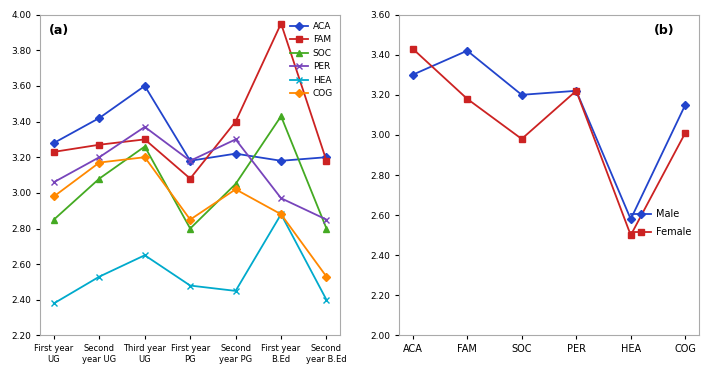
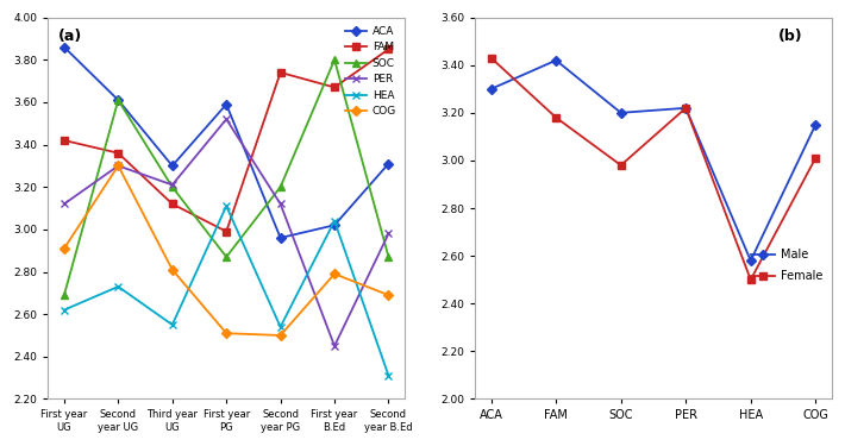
ACA/First year UG: 3.28 -> 3.86
FAM/First year UG: 3.23 -> 3.42
SOC/First year UG: 2.85 -> 2.69
PER/First year UG: 3.06 -> 3.12
HEA/First year UG: 2.38 -> 2.62
COG/First year UG: 2.98 -> 2.91
ACA/Second year UG: 3.42 -> 3.61
FAM/Second year UG: 3.27 -> 3.36
SOC/Second year UG: 3.08 -> 3.61
PER/Second year UG: 3.20 -> 3.30
HEA/Second year UG: 2.53 -> 2.73
COG/Second year UG: 3.17 -> 3.30
ACA/Third year UG: 3.60 -> 3.30
FAM/Third year UG: 3.30 -> 3.12
SOC/Third year UG: 3.26 -> 3.20
PER/Third year UG: 3.37 -> 3.21
HEA/Third year UG: 2.65 -> 2.55
COG/Third year UG: 3.20 -> 2.81
ACA/First year PG: 3.18 -> 3.59
FAM/First year PG: 3.08 -> 2.99
SOC/First year PG: 2.80 -> 2.87
PER/First year PG: 3.18 -> 3.52
HEA/First year PG: 2.48 -> 3.11
COG/First year PG: 2.85 -> 2.51
ACA/Second year PG: 3.22 -> 2.96
FAM/Second year PG: 3.40 -> 3.74
SOC/Second year PG: 3.05 -> 3.20
PER/Second year PG: 3.30 -> 3.12
HEA/Second year PG: 2.45 -> 2.54
COG/Second year PG: 3.02 -> 2.50
ACA/First year B.Ed: 3.18 -> 3.02
FAM/First year B.Ed: 3.95 -> 3.67
SOC/First year B.Ed: 3.43 -> 3.80
PER/First year B.Ed: 2.97 -> 2.45
HEA/First year B.Ed: 2.88 -> 3.04
COG/First year B.Ed: 2.88 -> 2.79
ACA/Second year B.Ed: 3.20 -> 3.31
FAM/Second year B.Ed: 3.18 -> 3.85
SOC/Second year B.Ed: 2.80 -> 2.87
PER/Second year B.Ed: 2.85 -> 2.98
HEA/Second year B.Ed: 2.40 -> 2.31
COG/Second year B.Ed: 2.53 -> 2.69
